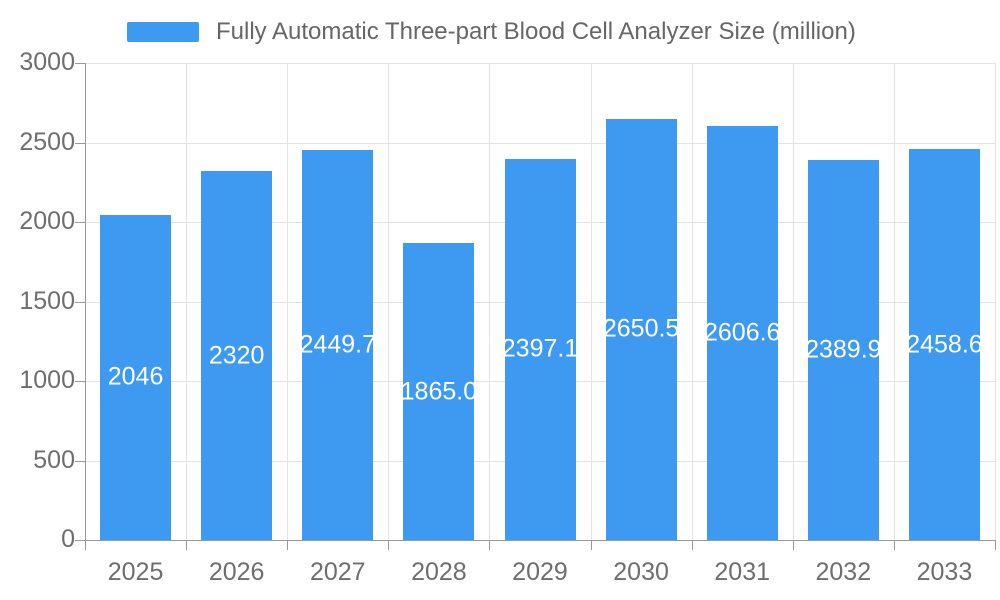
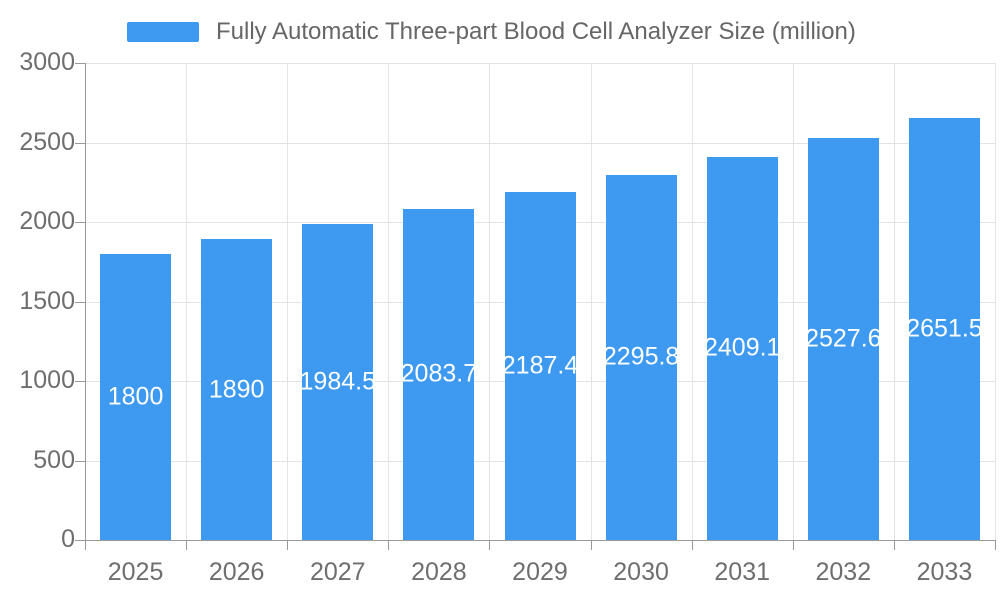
2025: 2046 -> 1800
2026: 2320 -> 1890
2027: 2449.7 -> 1984.5
2028: 1865.0 -> 2083.7
2029: 2397.1 -> 2187.4
2030: 2650.5 -> 2295.8
2031: 2606.6 -> 2409.1
2032: 2389.9 -> 2527.6
2033: 2458.6 -> 2651.5
